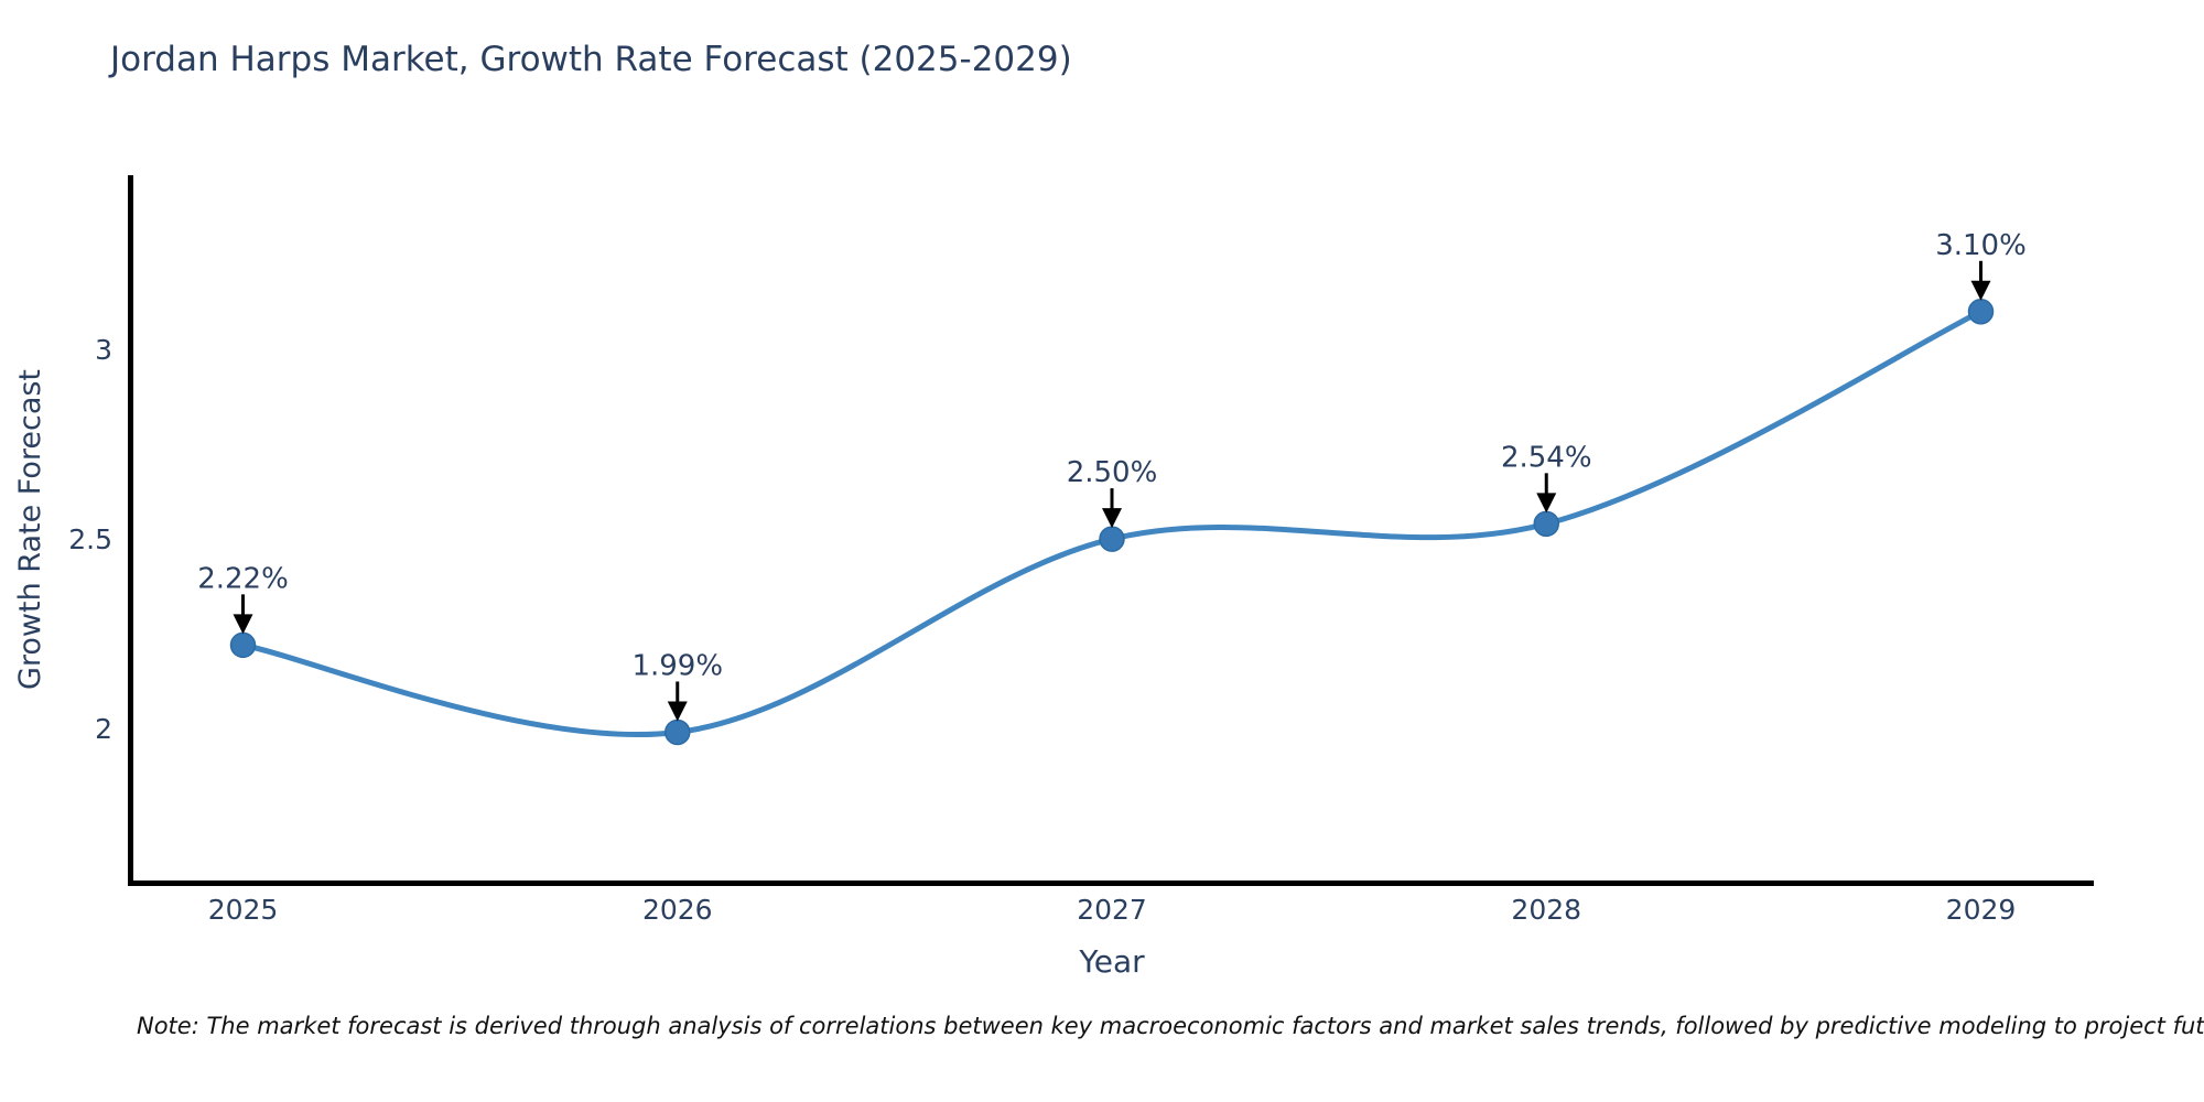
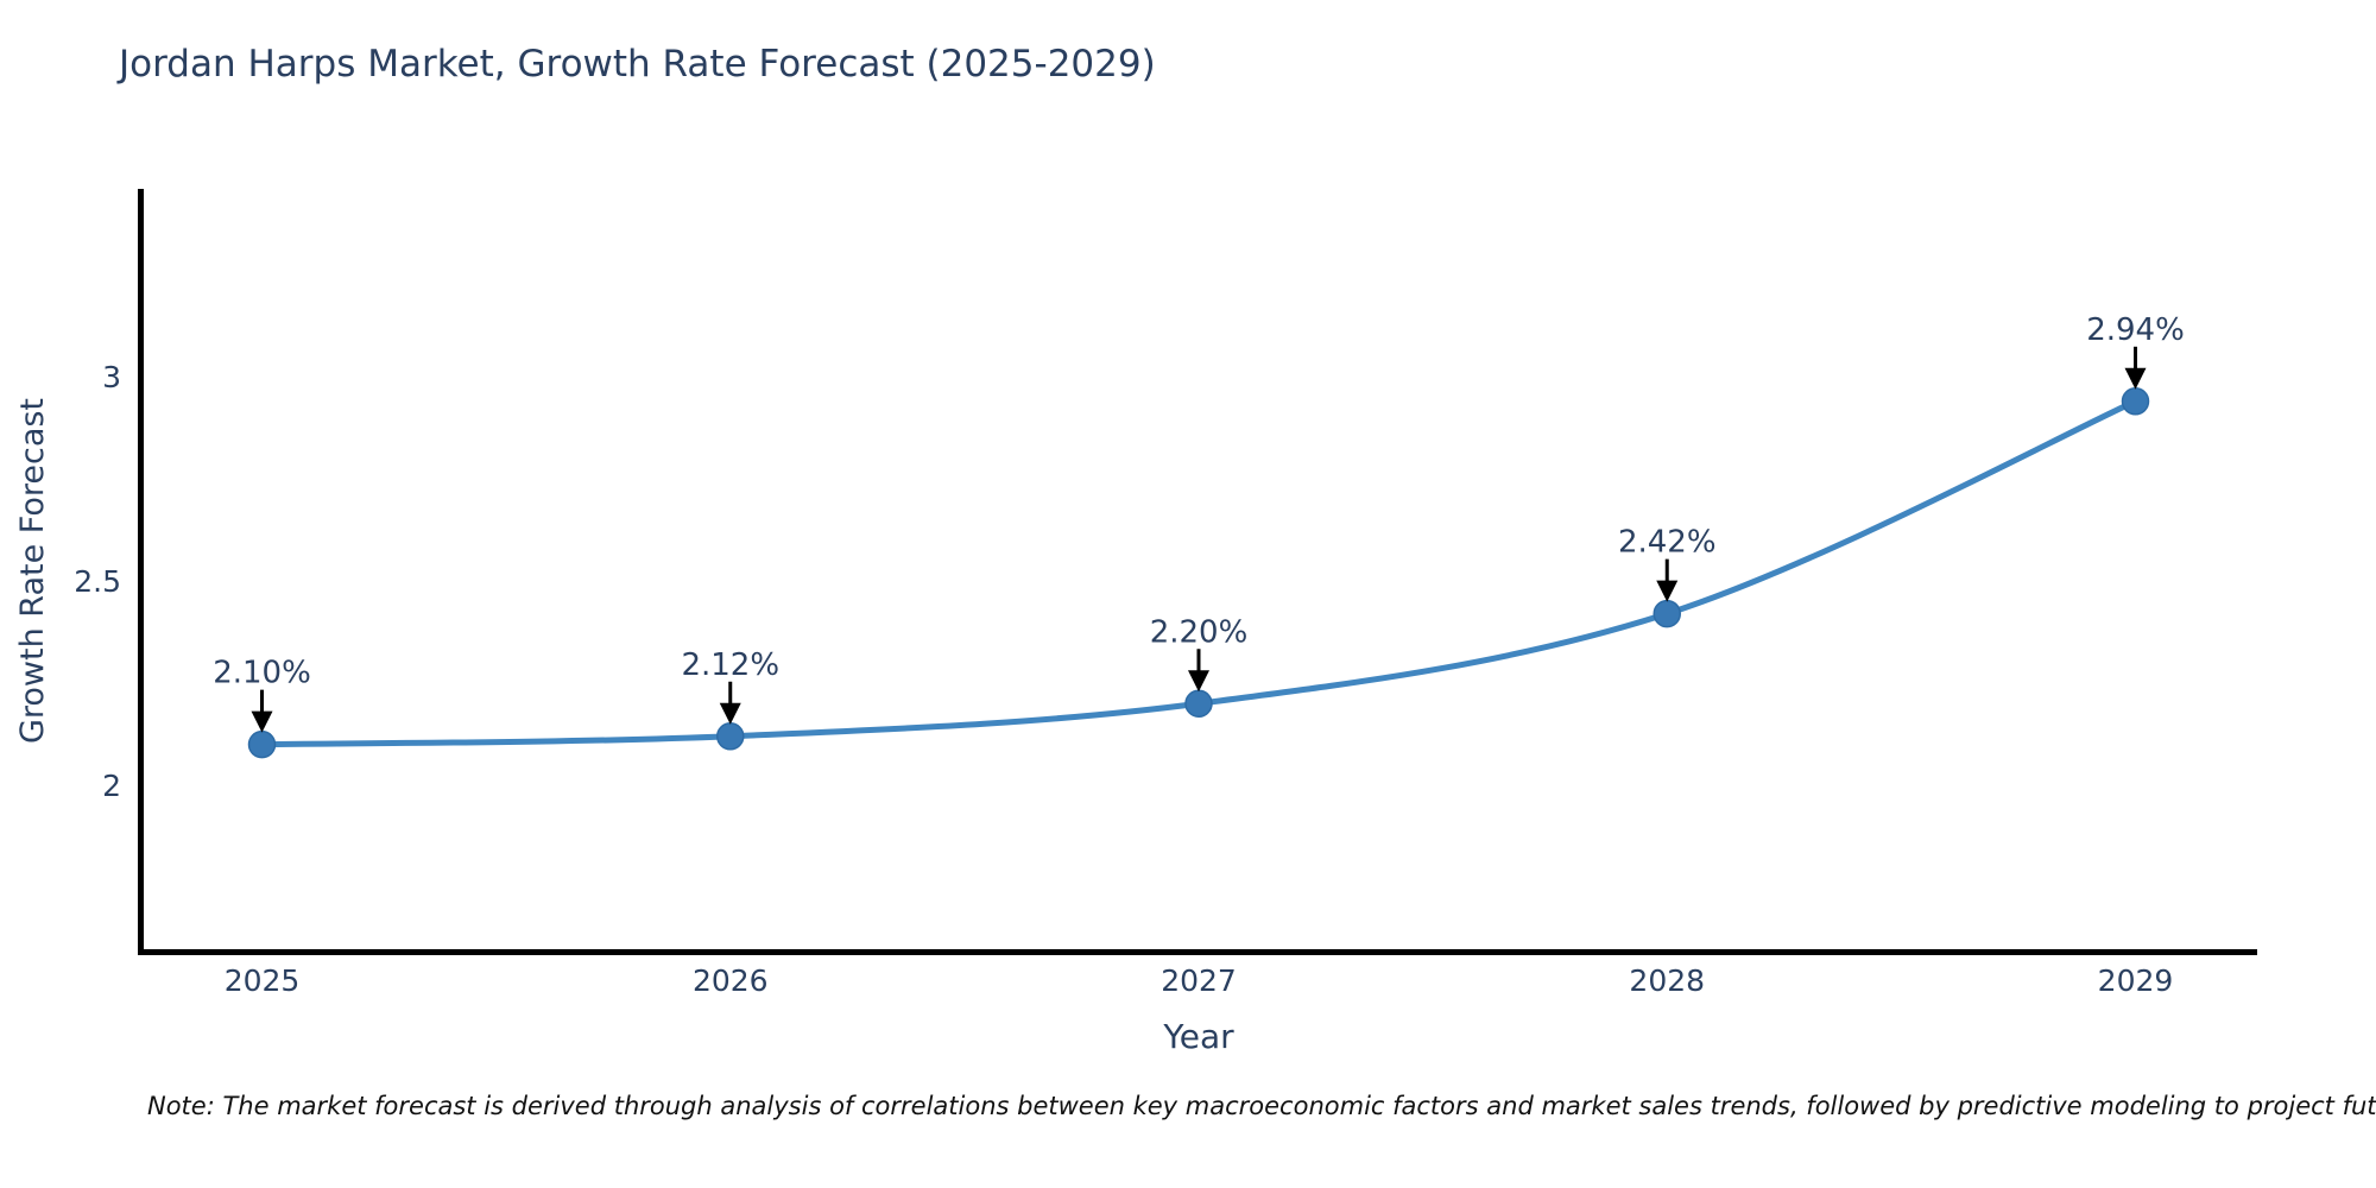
2025: 2.22% -> 2.10%
2026: 1.99% -> 2.12%
2027: 2.50% -> 2.20%
2028: 2.54% -> 2.42%
2029: 3.10% -> 2.94%
